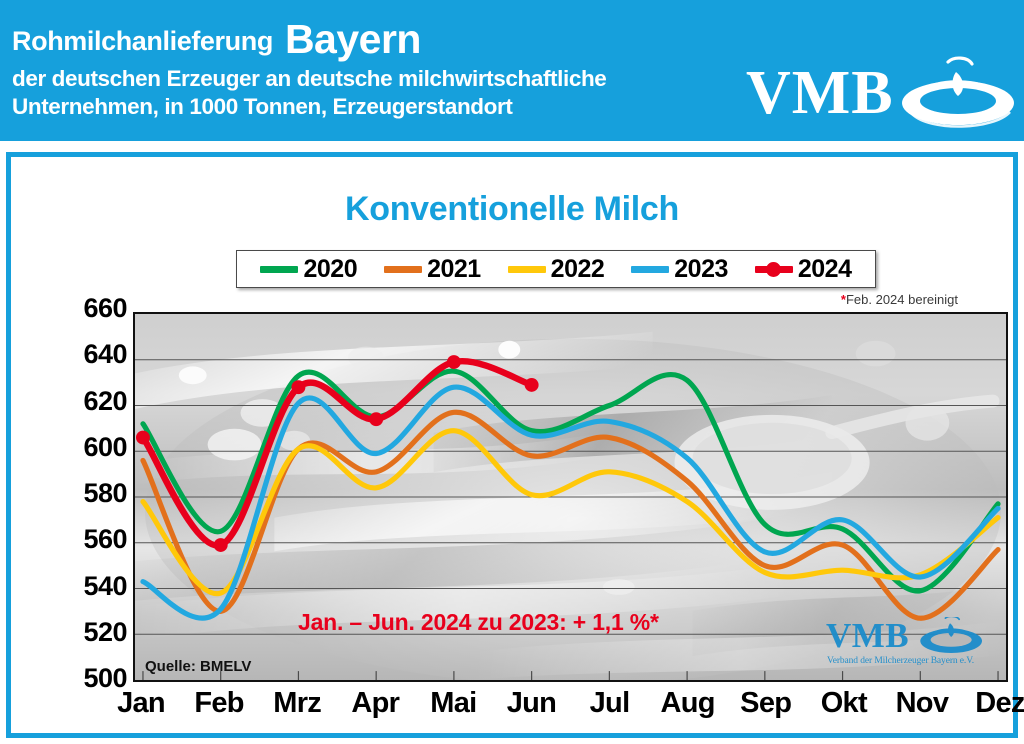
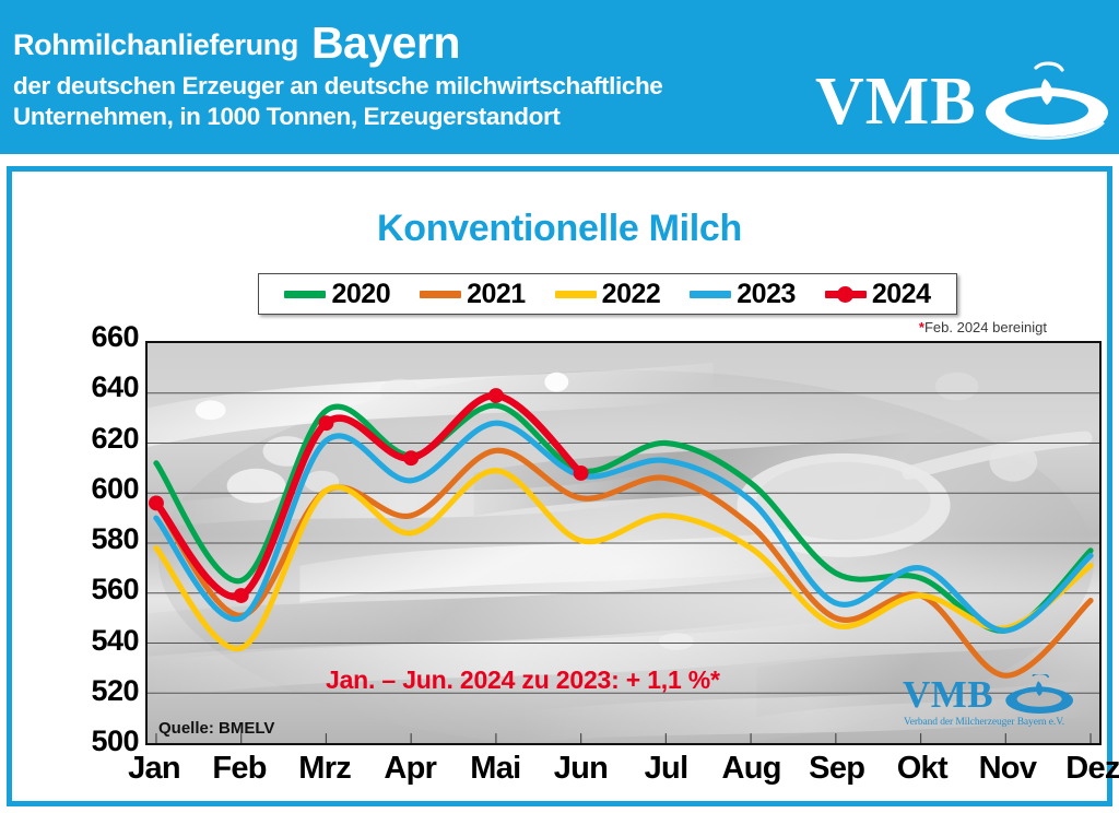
2023/Jan: 543 -> 590
2024/Jan: 606 -> 596
2021/Feb: 530 -> 551
2023/Feb: 531 -> 550
2023/Apr: 599 -> 605
2024/Jun: 629 -> 608
2020/Aug: 631 -> 604
2022/Okt: 548 -> 559
2020/Nov: 539 -> 545
